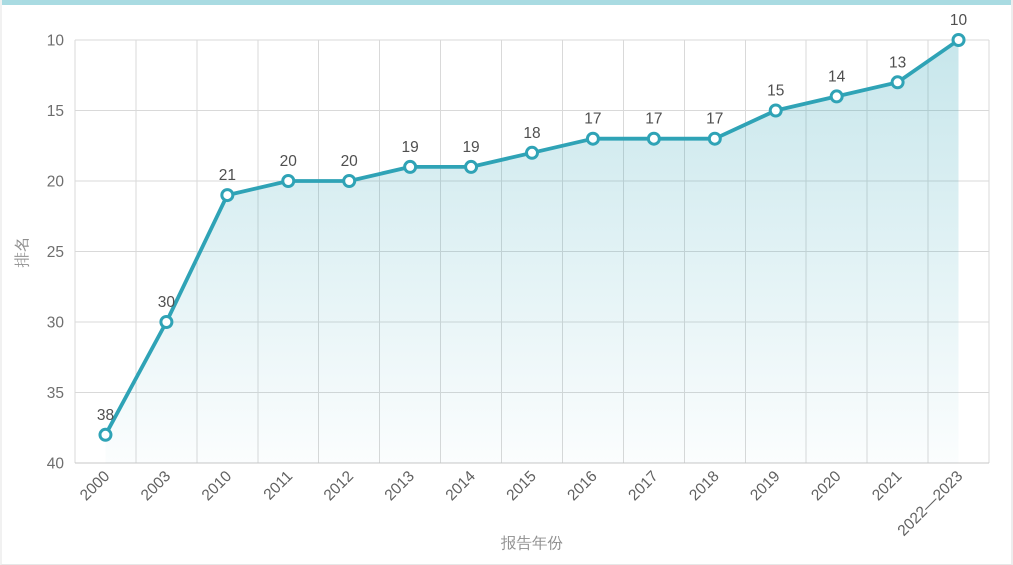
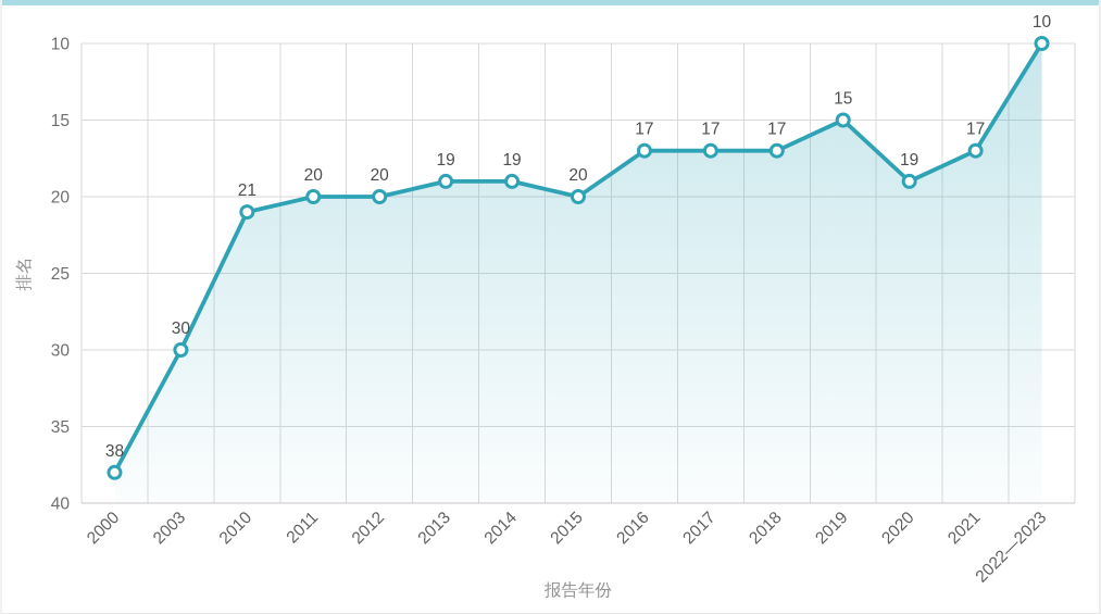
2015: 18 -> 20
2020: 14 -> 19
2021: 13 -> 17
